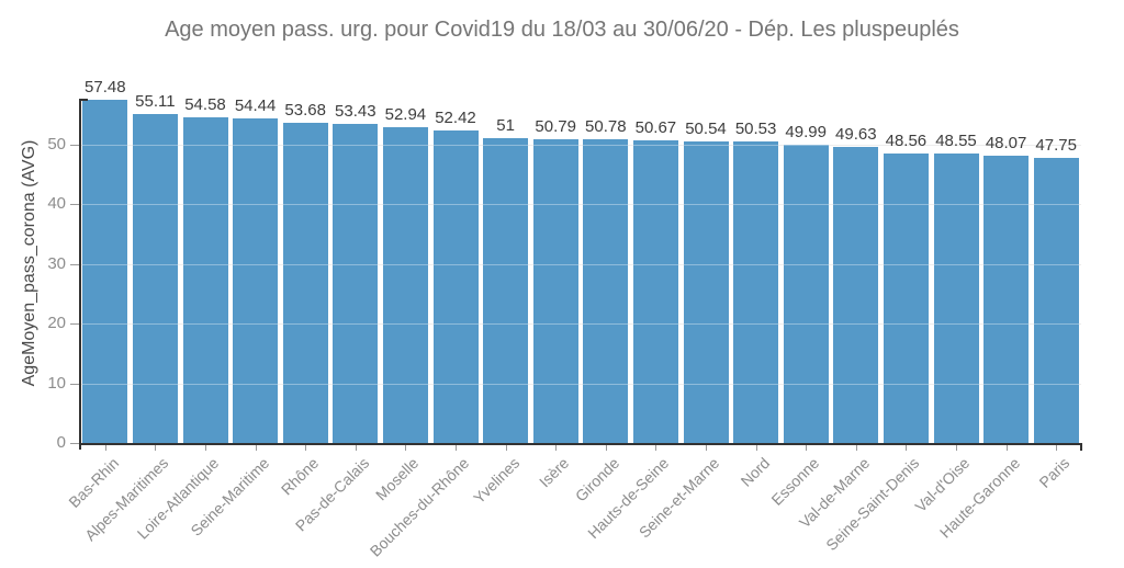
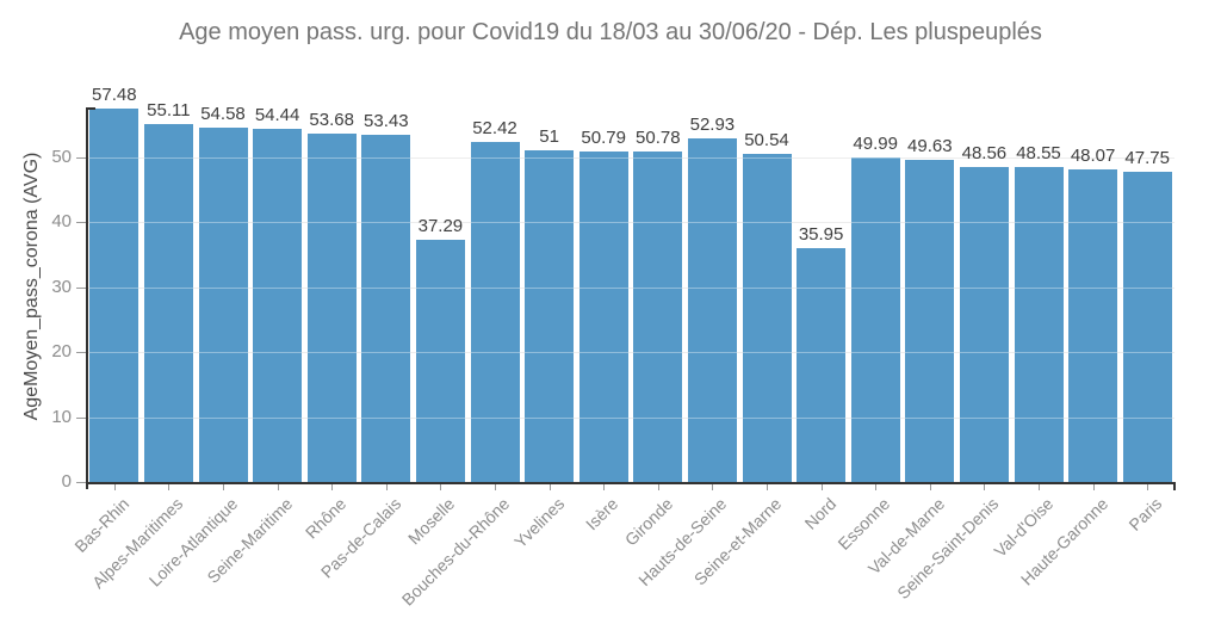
Moselle: 52.94 -> 37.29
Hauts-de-Seine: 50.67 -> 52.93
Nord: 50.53 -> 35.95
